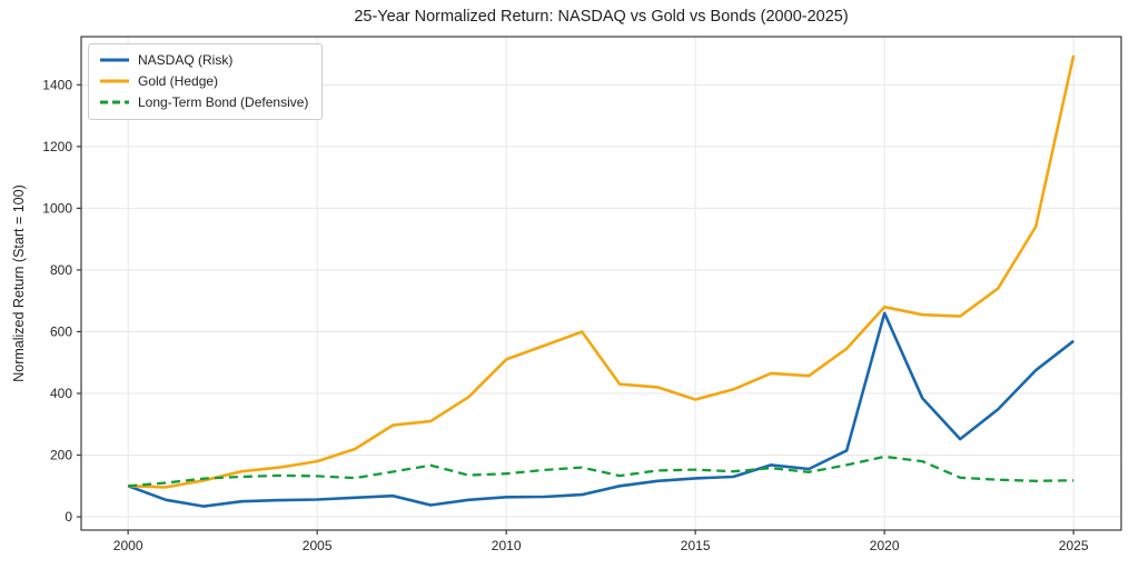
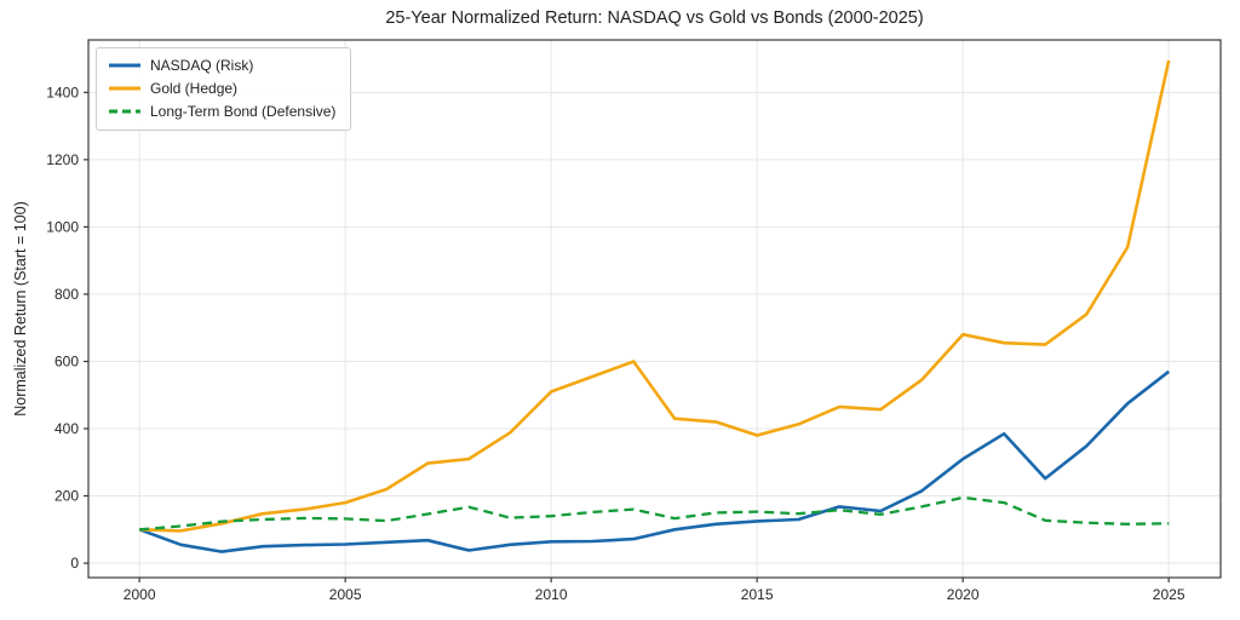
NASDAQ (Risk)/2020: 660 -> 310
